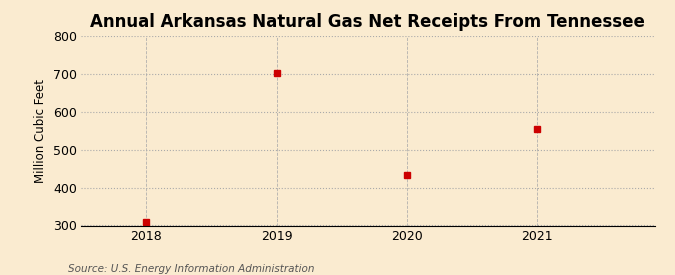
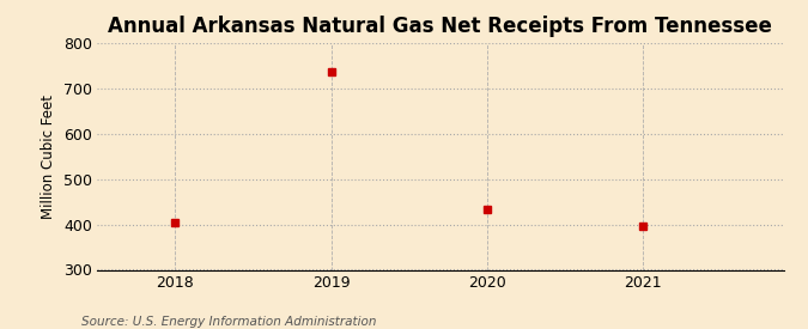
2018: 310 -> 405
2019: 703 -> 735
2021: 554 -> 395
